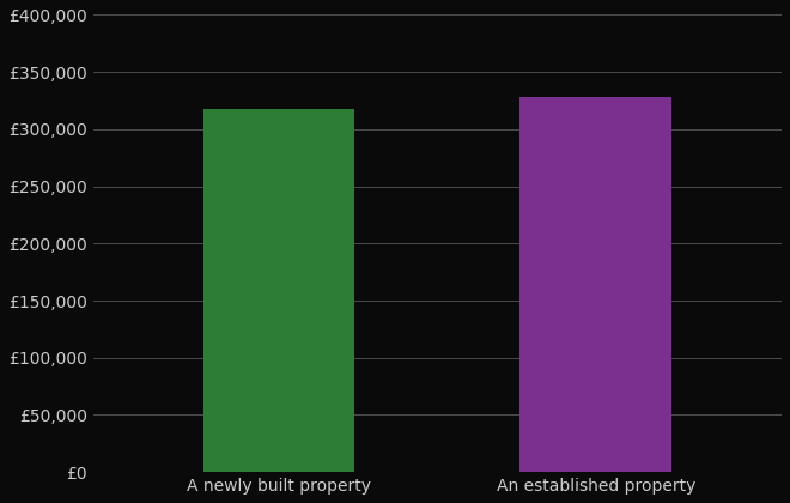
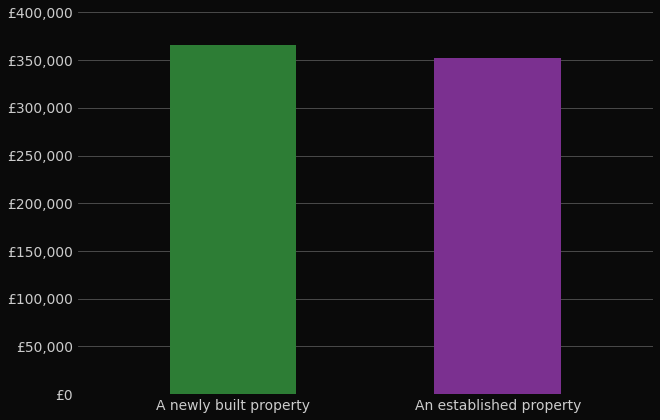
A newly built property: £318,000 -> £366,000
An established property: £328,000 -> £352,000
